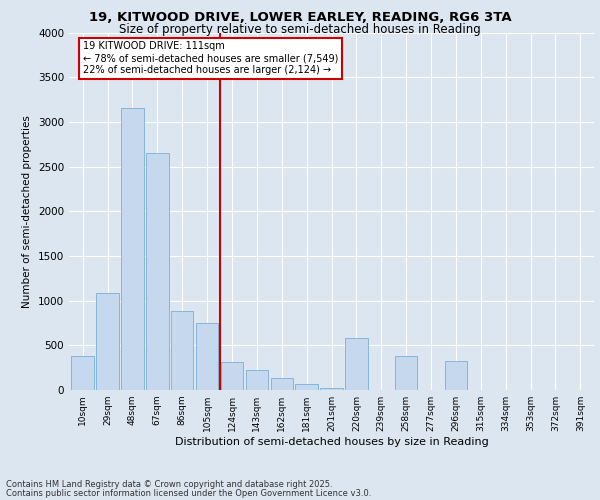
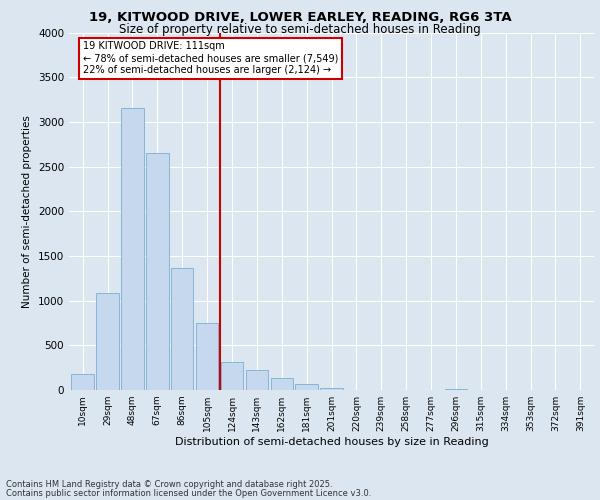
10sqm: 380 -> 180
86sqm: 880 -> 1370
220sqm: 580 -> 0
258sqm: 380 -> 0
296sqm: 320 -> 20
